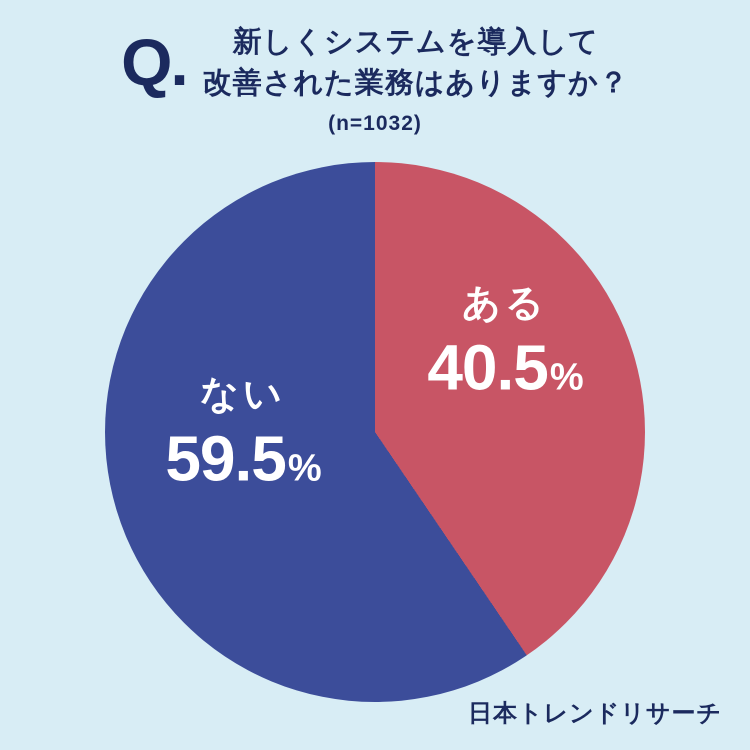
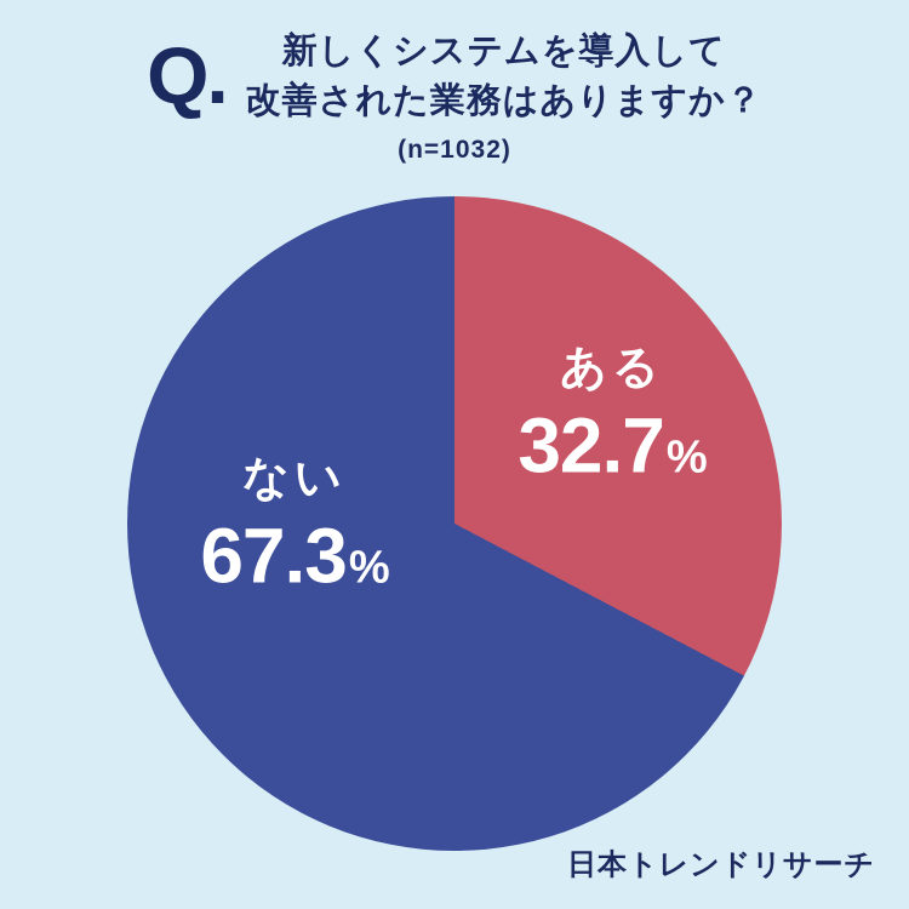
ある: 40.5 -> 32.7
ない: 59.5 -> 67.3
